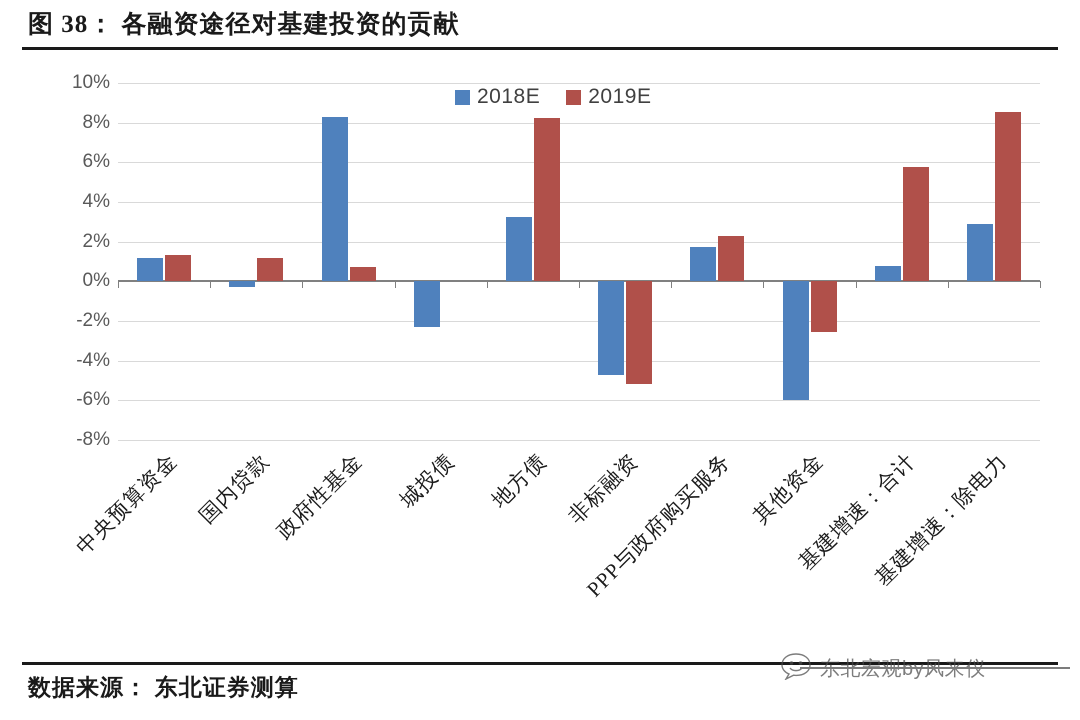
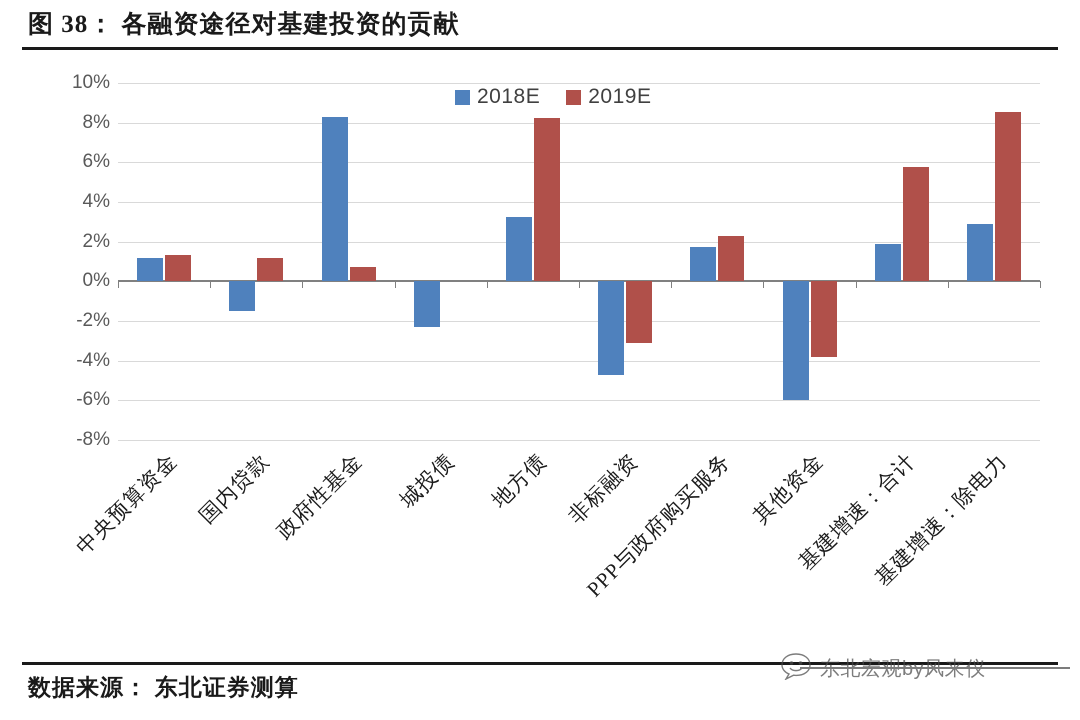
2018E/国内贷款: -0.3% -> -1.5%
2019E/非标融资: -5.2% -> -3.1%
2019E/其他资金: -2.5% -> -3.8%
2018E/基建增速：合计: 0.8% -> 1.9%
